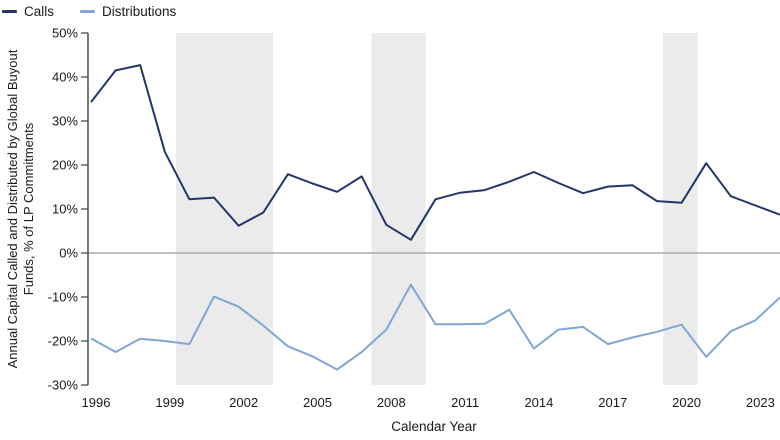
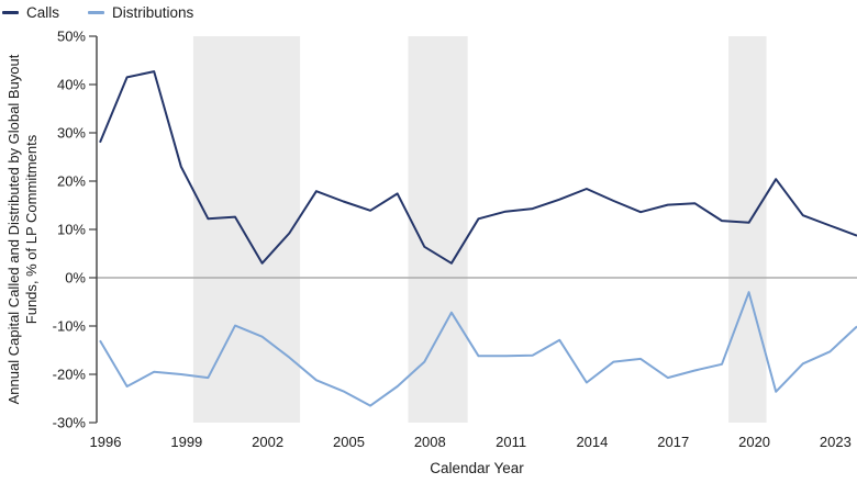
Calls/1996: 34% -> 28%
Distributions/1996: -19% -> -13%
Calls/2002: 6% -> 3%
Distributions/2020: -16% -> -3%
